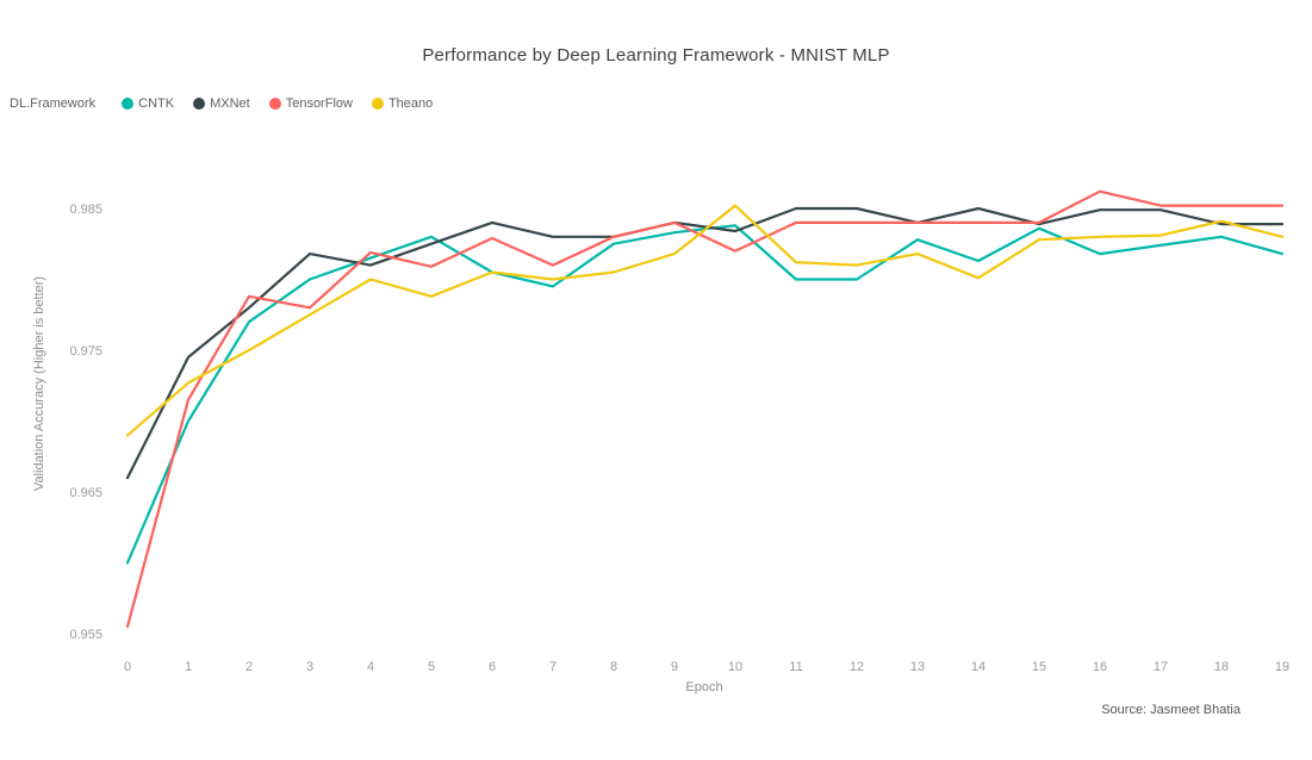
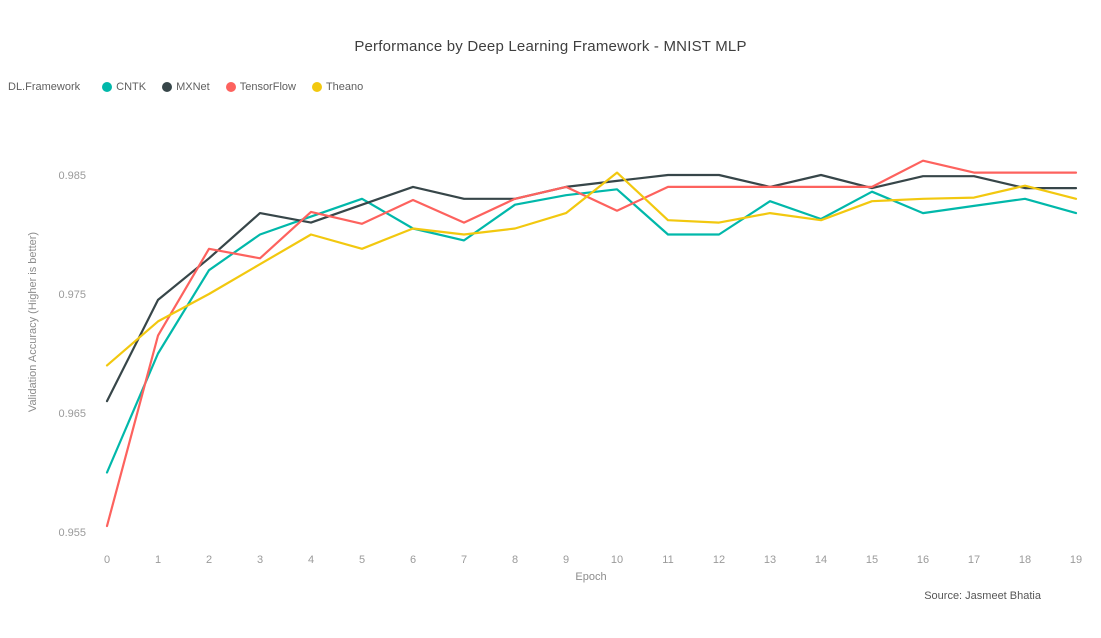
MXNet/10: 0.9834 -> 0.9845
Theano/14: 0.9801 -> 0.9812
